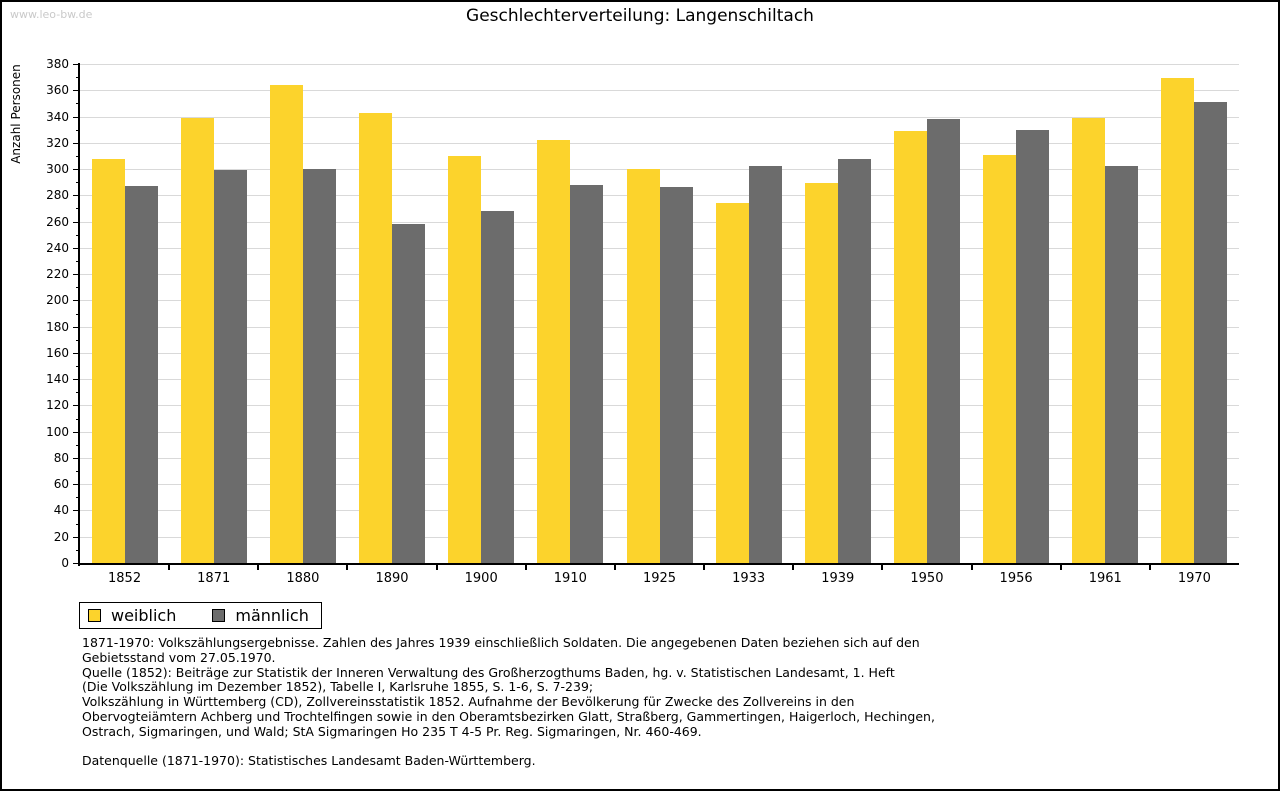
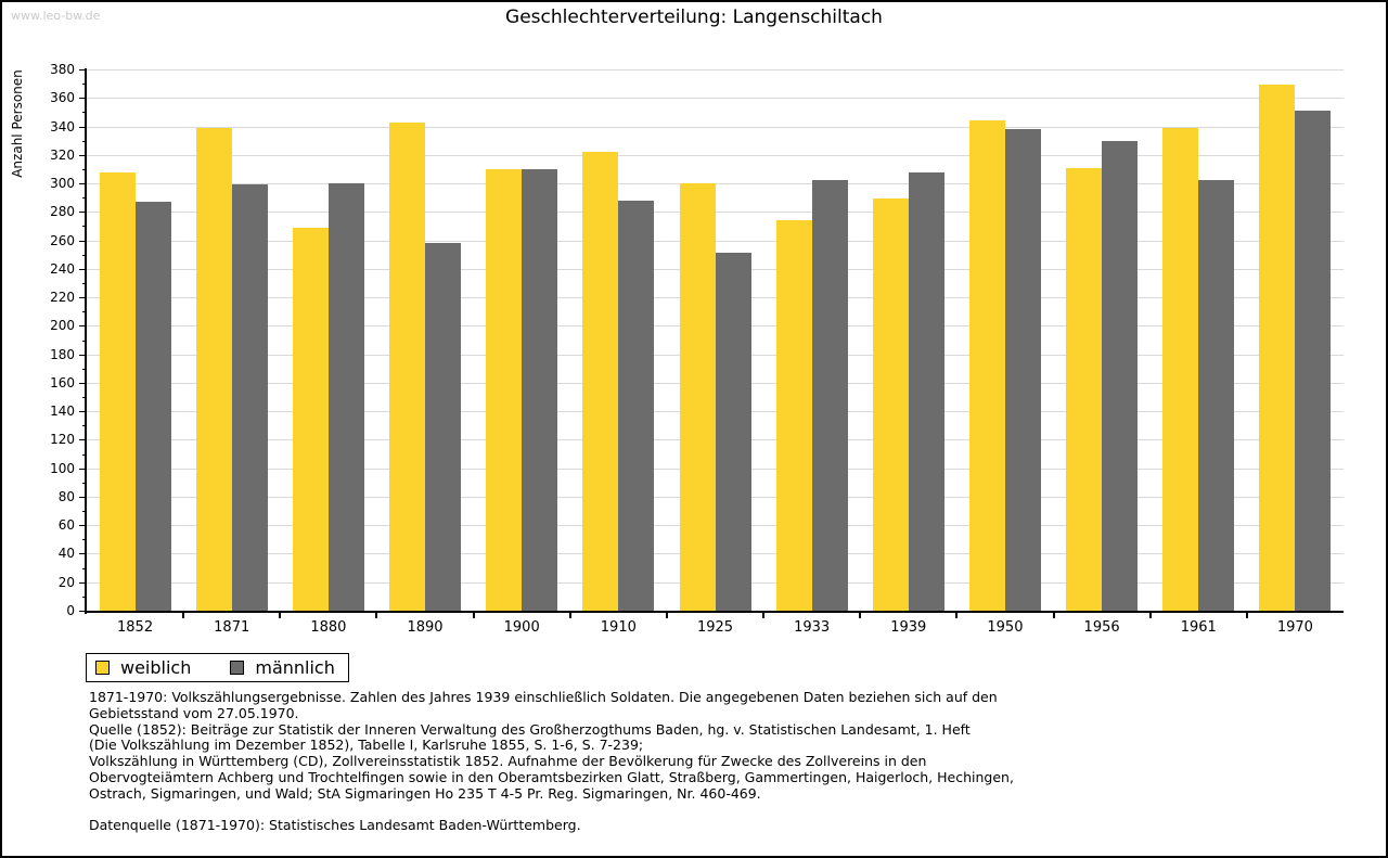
weiblich/1880: 364 -> 269
männlich/1900: 268 -> 310
männlich/1925: 286 -> 251
weiblich/1950: 329 -> 344
